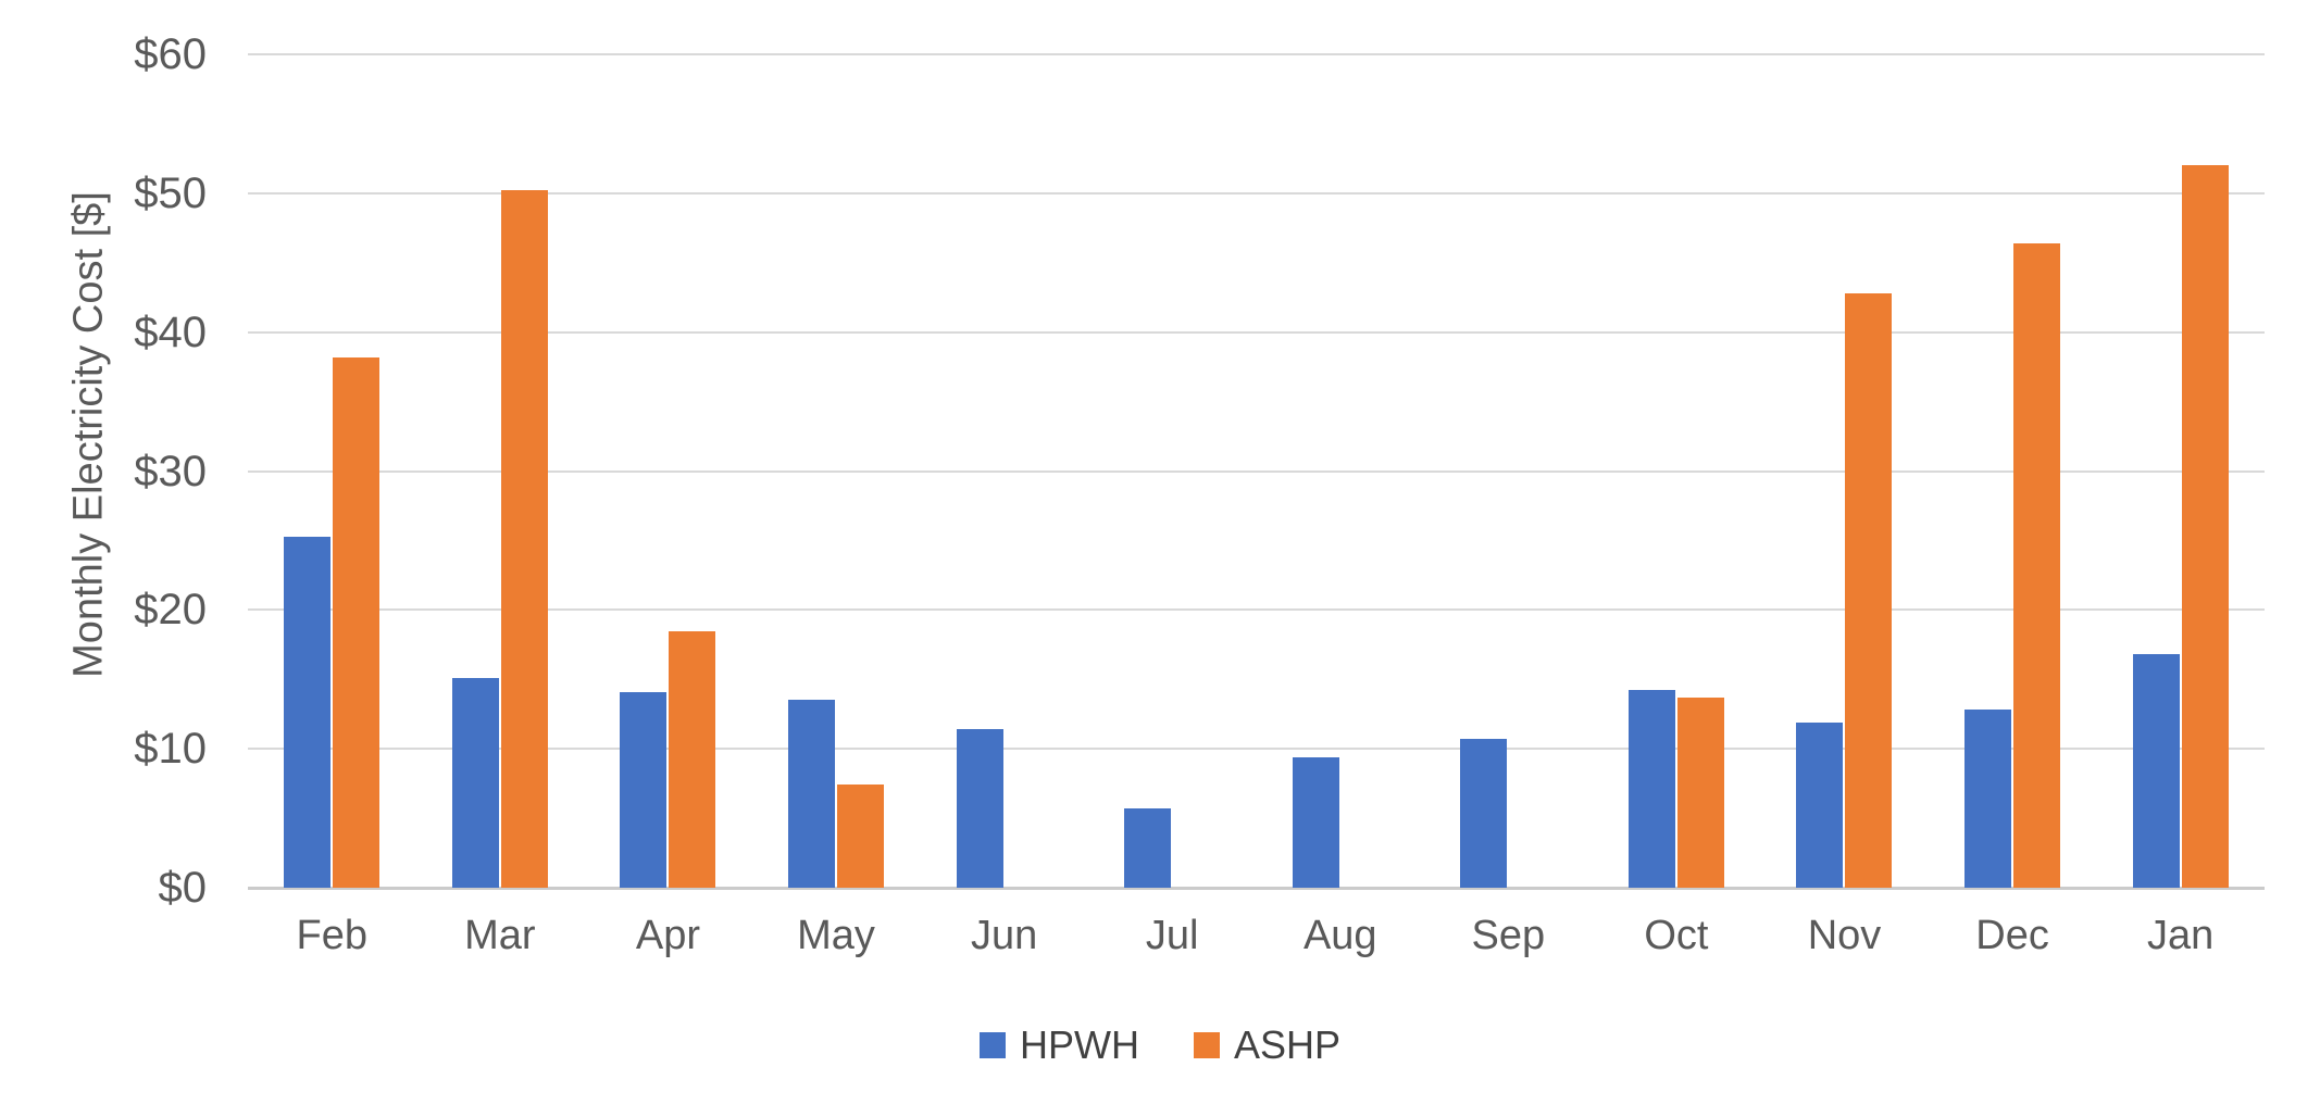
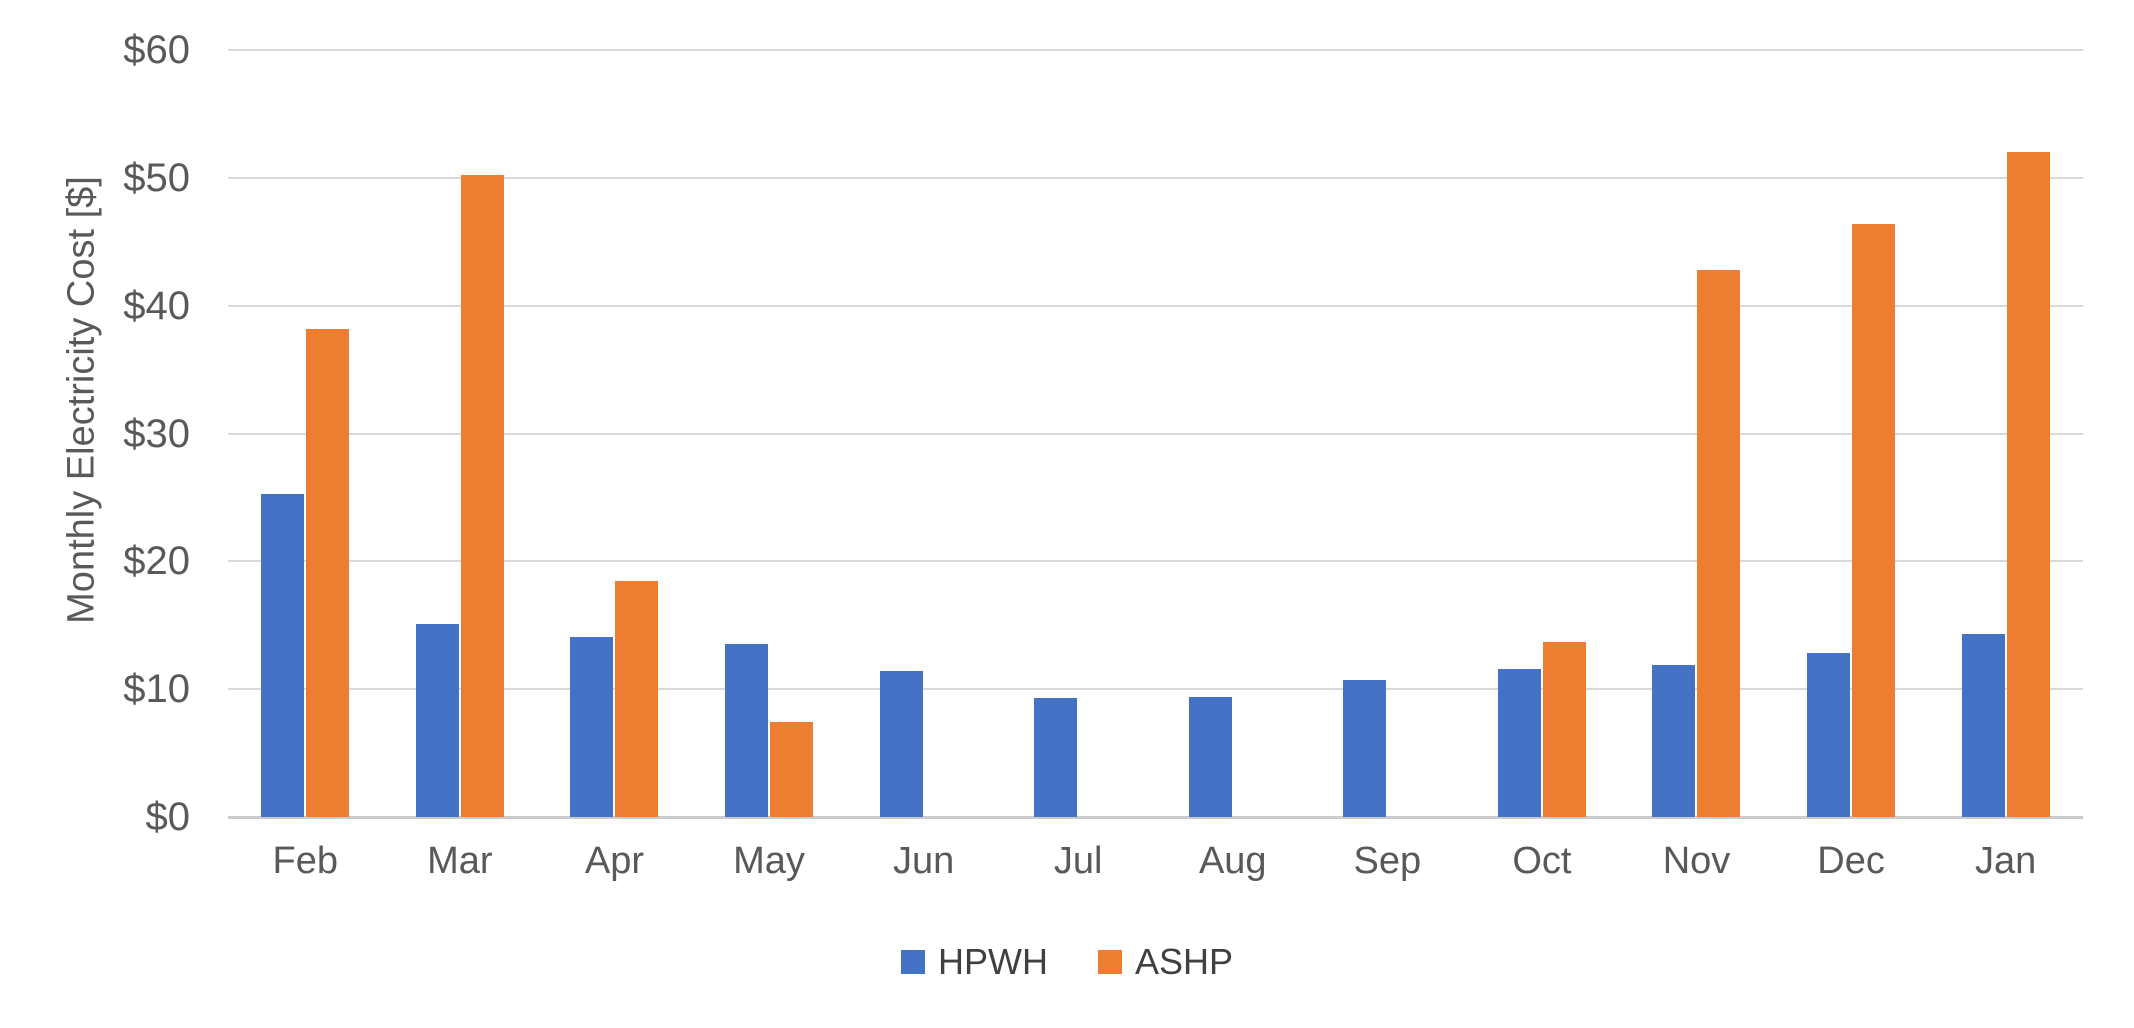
HPWH/Jul: $5.7 -> $9.3
HPWH/Oct: $14.2 -> $11.6
HPWH/Jan: $16.8 -> $14.3
